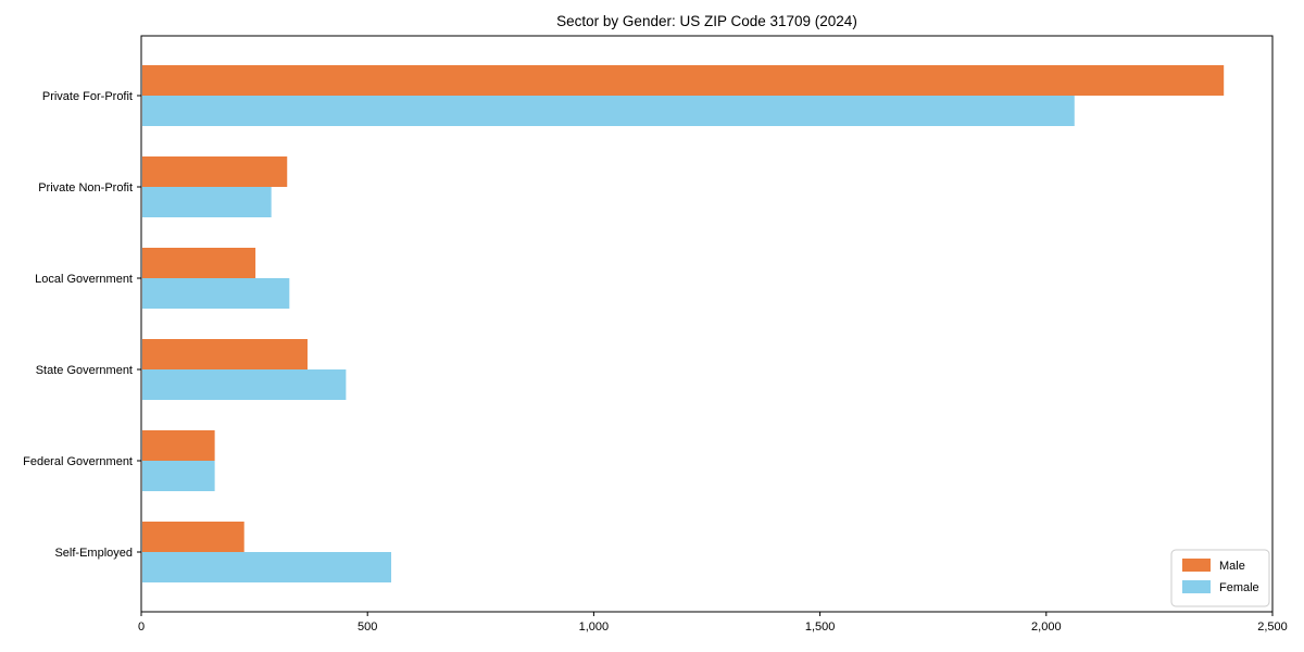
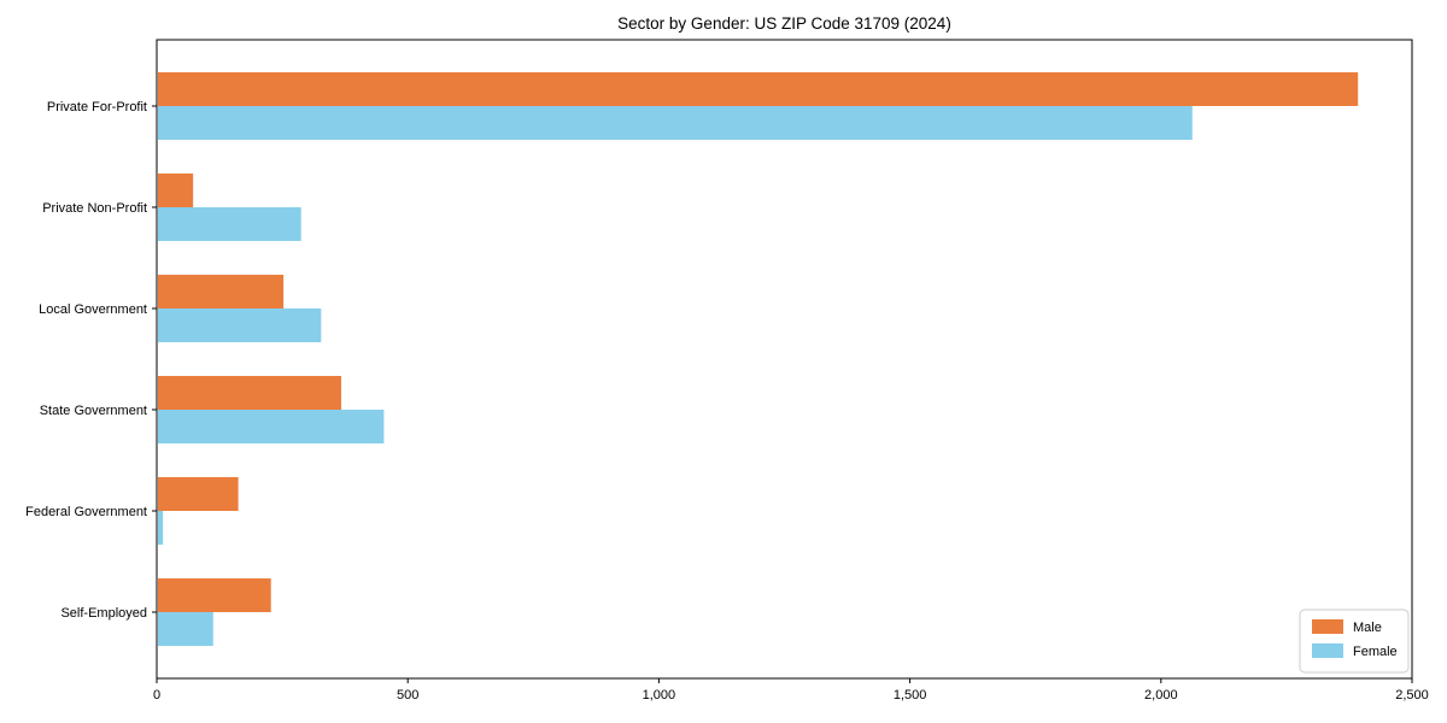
Male/Private Non-Profit: 320 -> 70
Female/Federal Government: 160 -> 10
Female/Self-Employed: 550 -> 110
